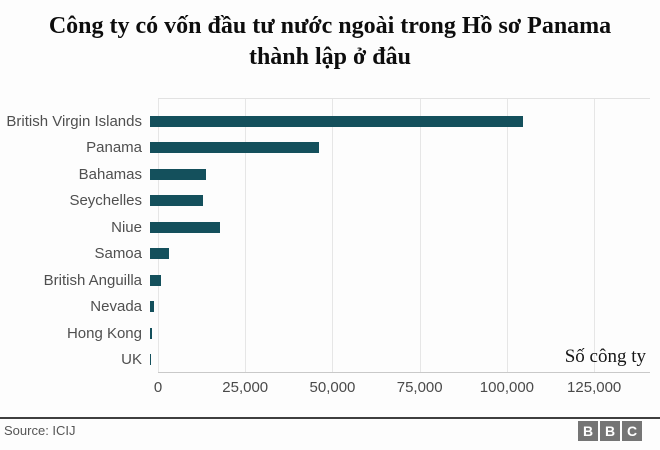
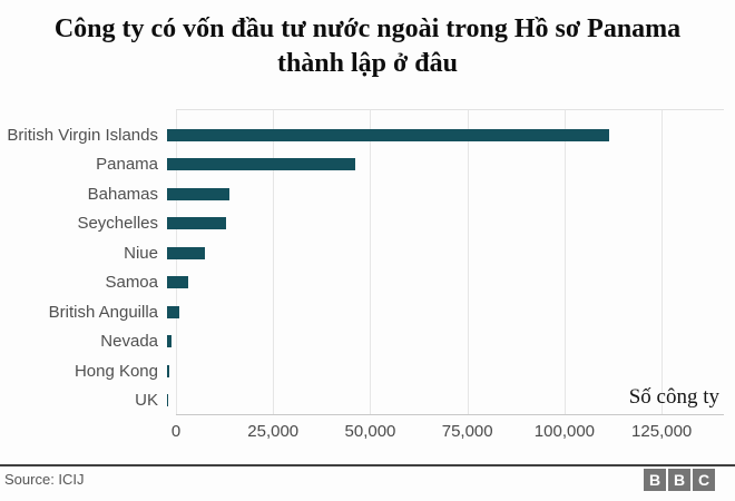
British Virgin Islands: 107000 -> 114000
Niue: 20000 -> 10000
